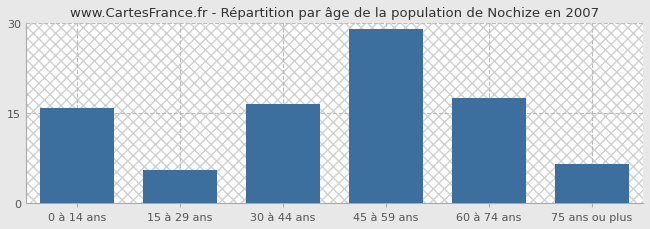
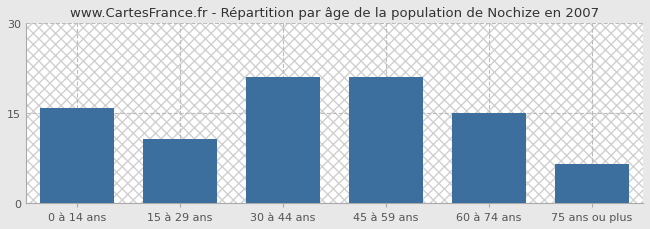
15 à 29 ans: 5.5 -> 10.6
30 à 44 ans: 16.5 -> 21.0
45 à 59 ans: 29.0 -> 21.0
60 à 74 ans: 17.5 -> 15.0
